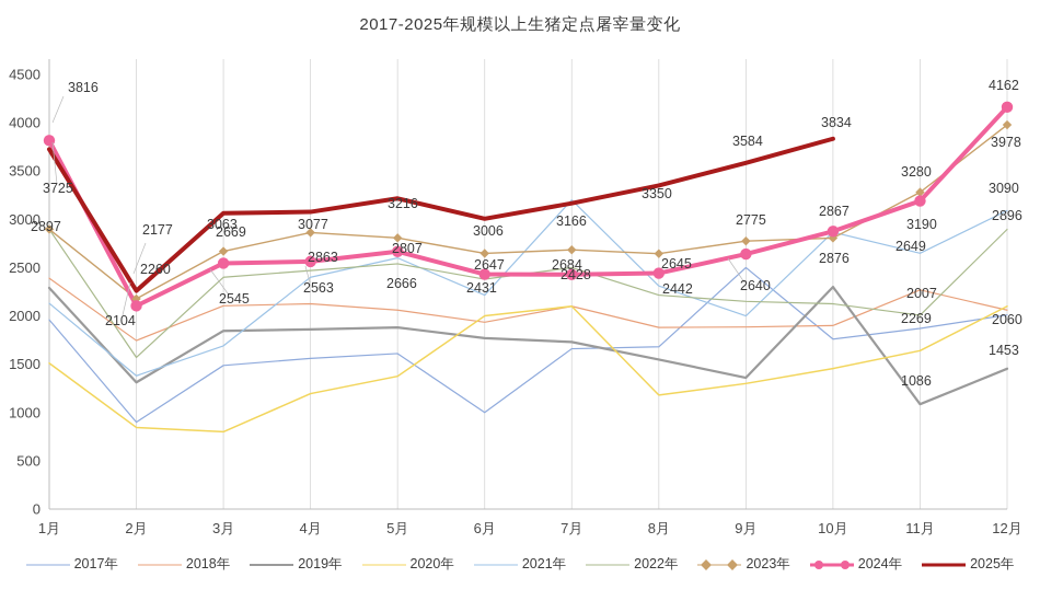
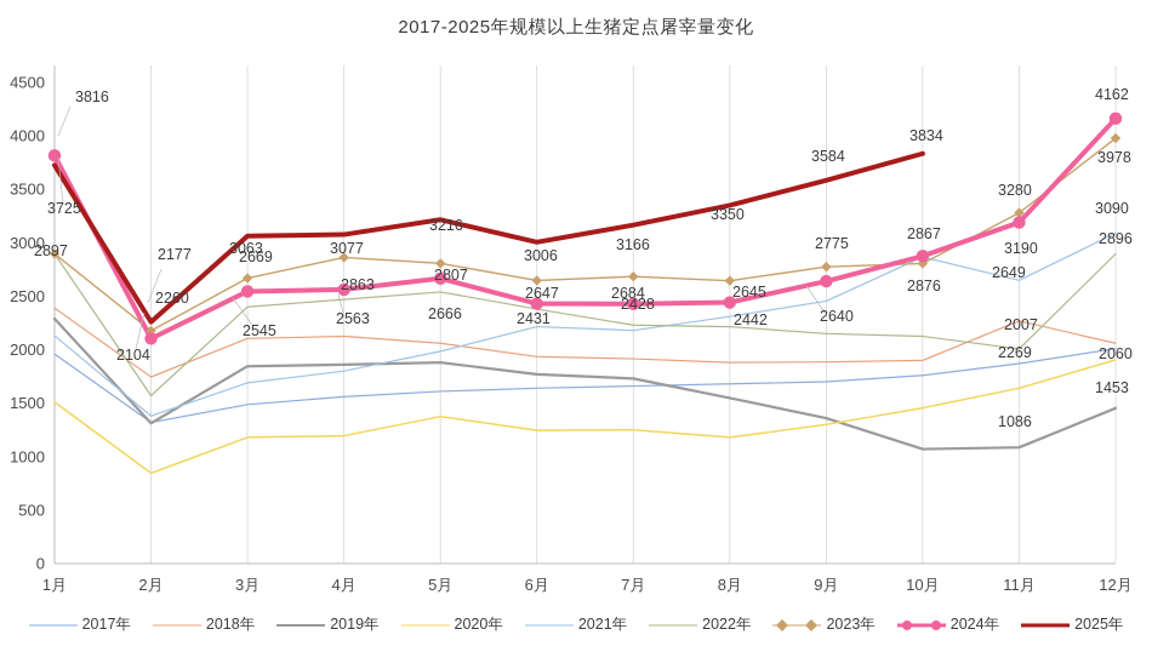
2017年/2月: 900 -> 1300
2020年/3月: 800 -> 1200
2021年/4月: 2400 -> 1800
2021年/5月: 2600 -> 2000
2017年/6月: 1000 -> 1600
2020年/6月: 2000 -> 1200
2018年/7月: 2100 -> 1900
2020年/7月: 2100 -> 1200
2021年/7月: 3200 -> 2200
2022年/7月: 2500 -> 2200
2017年/9月: 2500 -> 1700
2021年/9月: 2000 -> 2500
2019年/10月: 2300 -> 1100
2020年/12月: 2100 -> 1900
